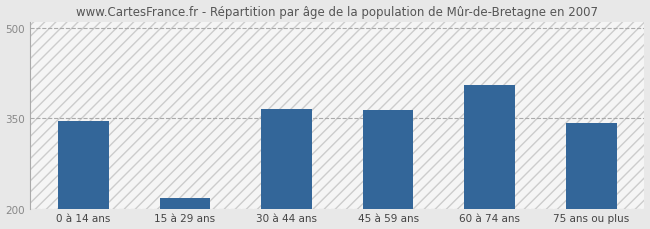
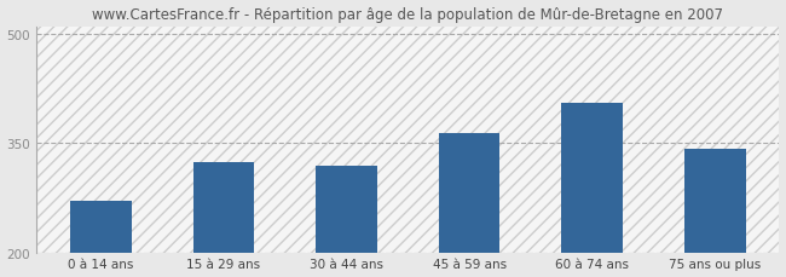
0 à 14 ans: 345 -> 270
15 à 29 ans: 217 -> 324
30 à 44 ans: 365 -> 318
